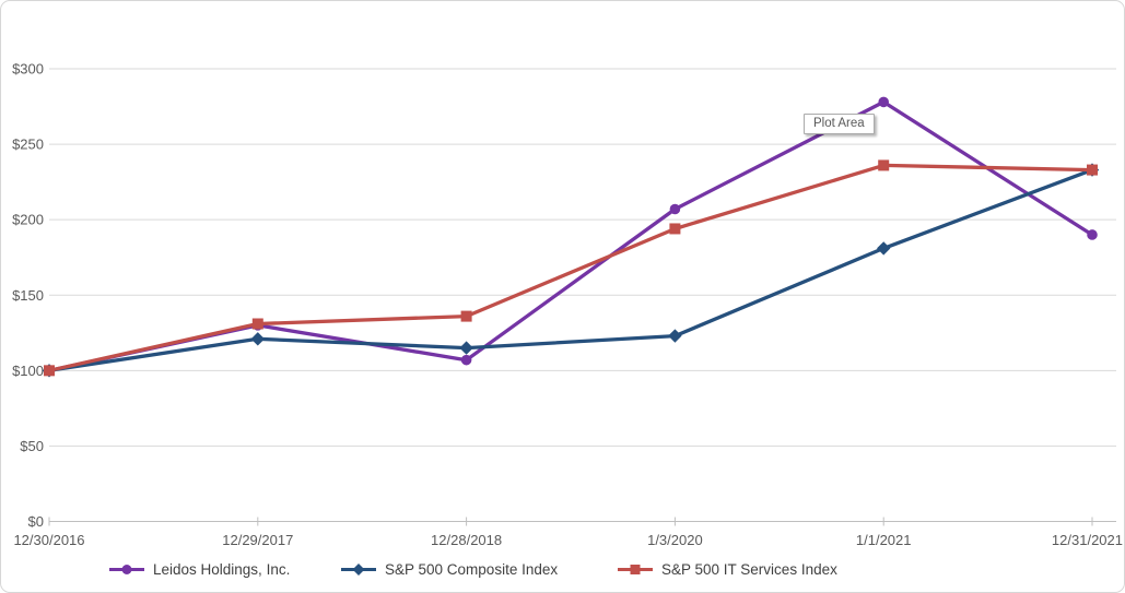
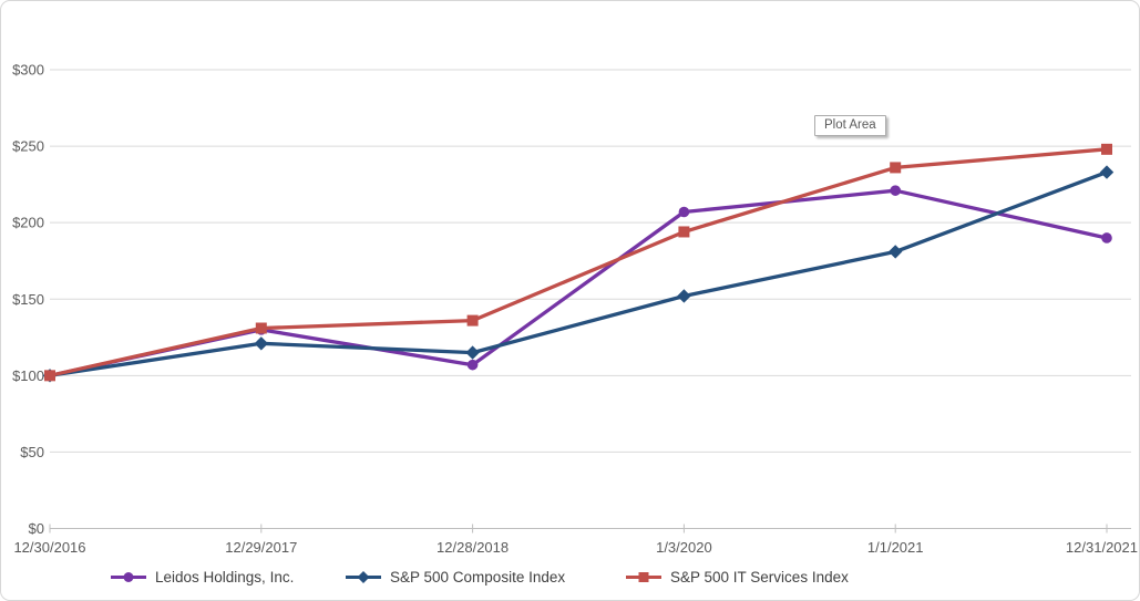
S&P 500 Composite Index/1/3/2020: $123 -> $152
Leidos Holdings, Inc./1/1/2021: $278 -> $221
S&P 500 IT Services Index/12/31/2021: $233 -> $248
